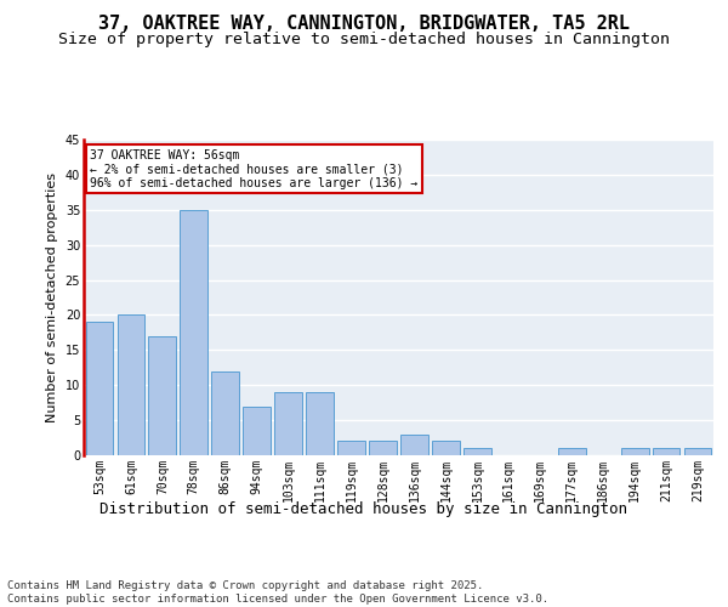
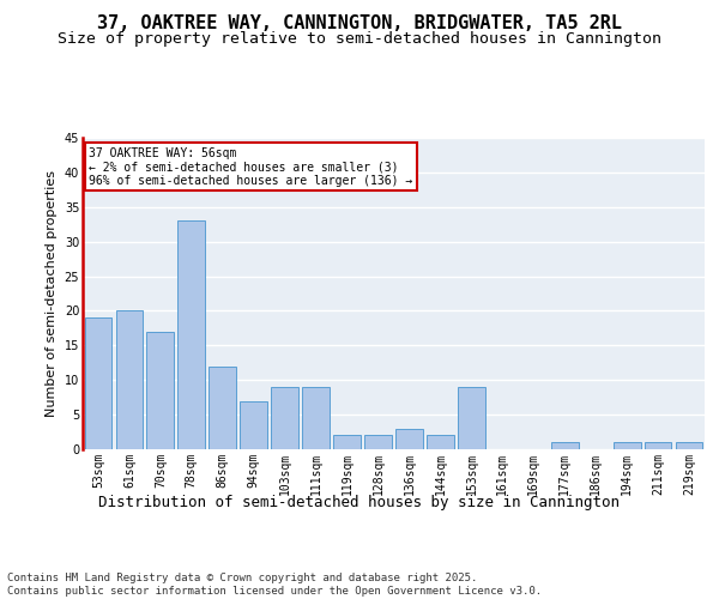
78sqm: 35 -> 33
153sqm: 1 -> 9
